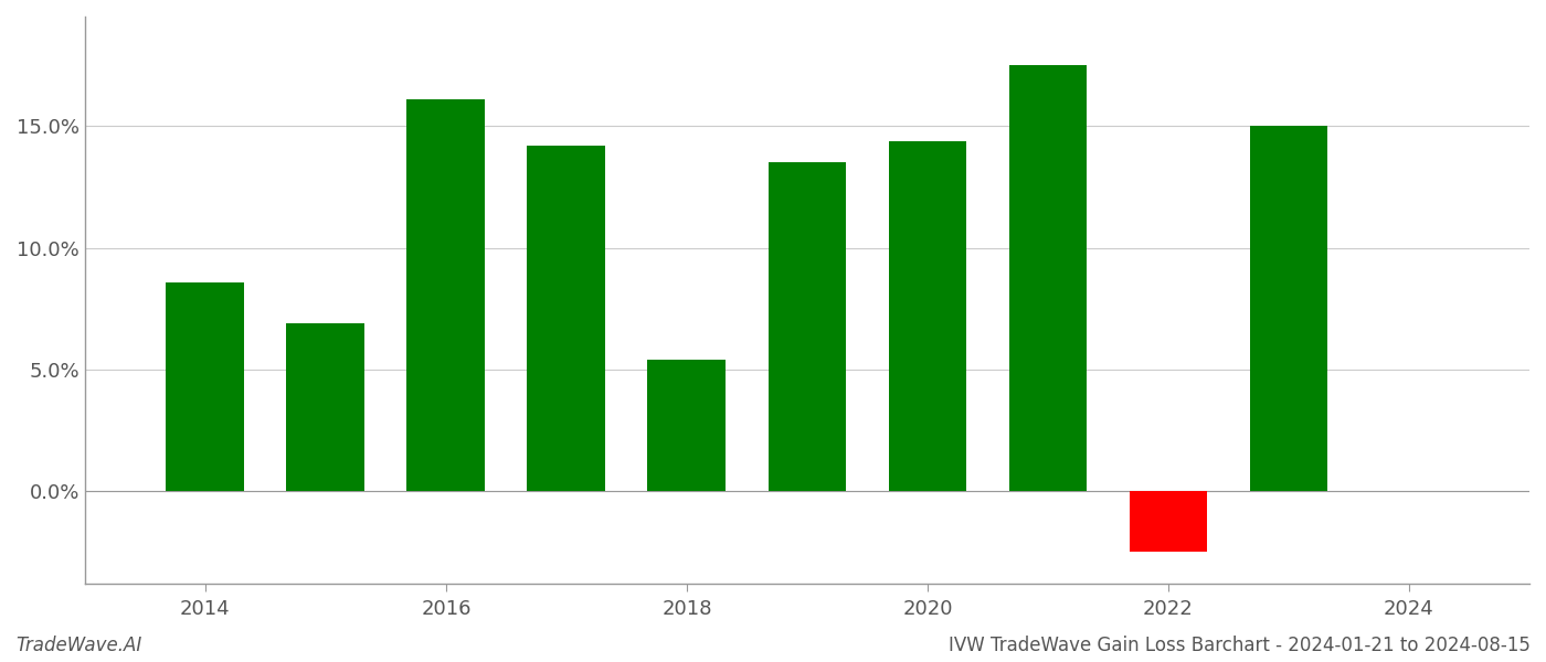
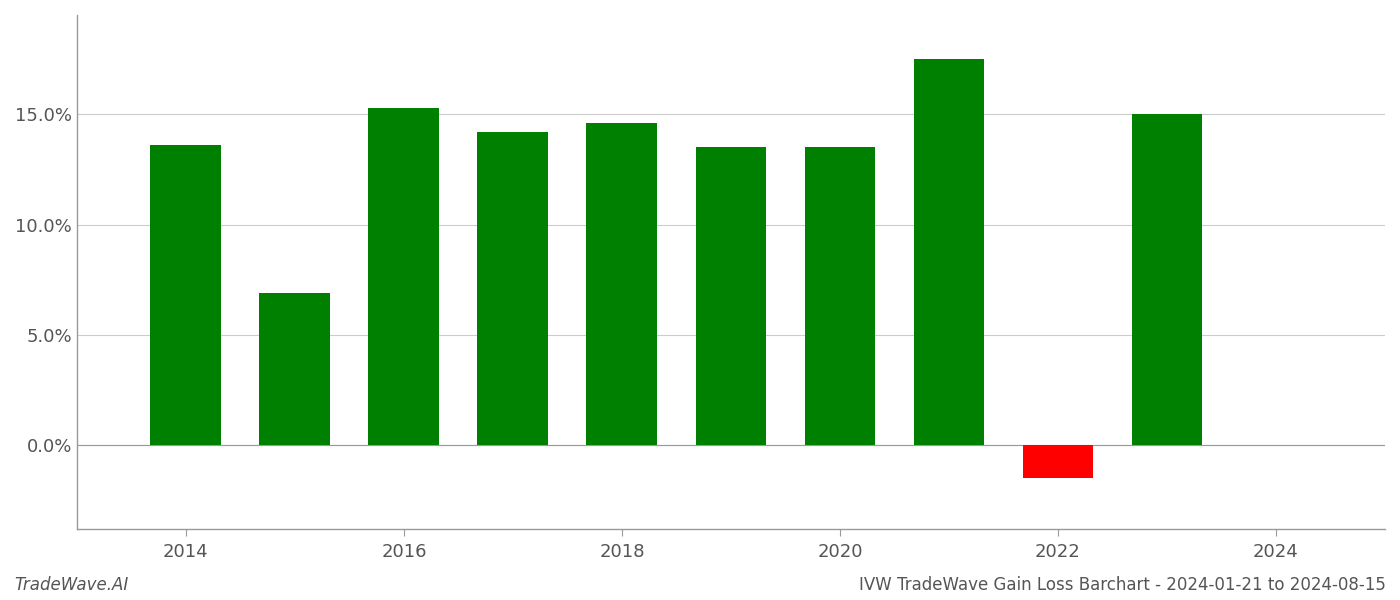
2014: 8.6% -> 13.6%
2016: 16.1% -> 15.3%
2018: 5.4% -> 14.6%
2020: 14.4% -> 13.5%
2022: -2.5% -> -1.5%
